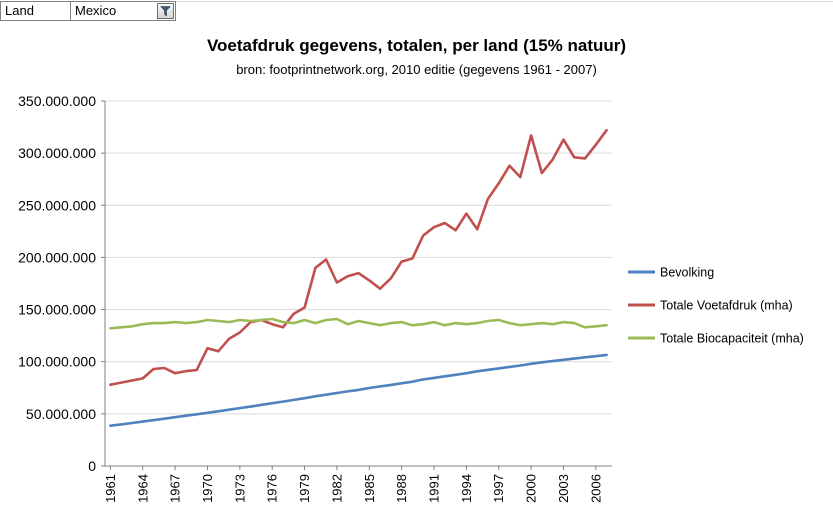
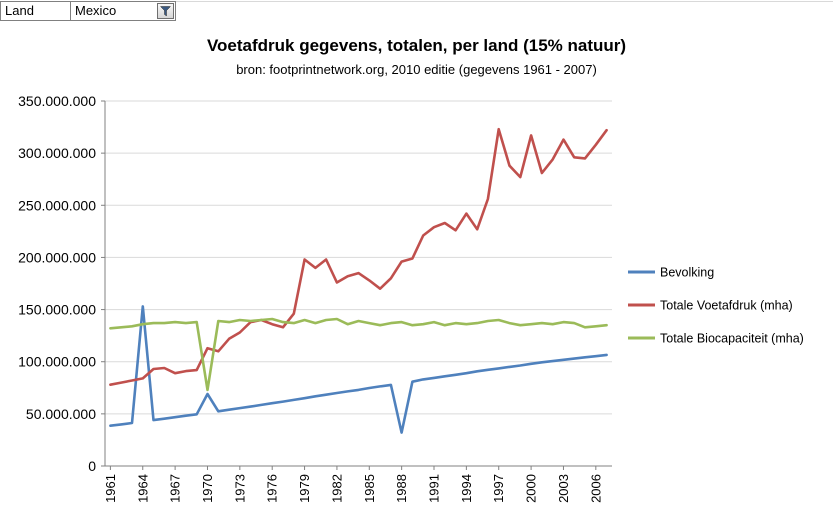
Bevolking/1964: 43000000 -> 153000000
Bevolking/1970: 51000000 -> 69000000
Totale Biocapaciteit (mha)/1970: 140000000 -> 73000000
Totale Voetafdruk (mha)/1979: 152000000 -> 198000000
Bevolking/1988: 79000000 -> 32000000
Totale Voetafdruk (mha)/1997: 271000000 -> 323000000
